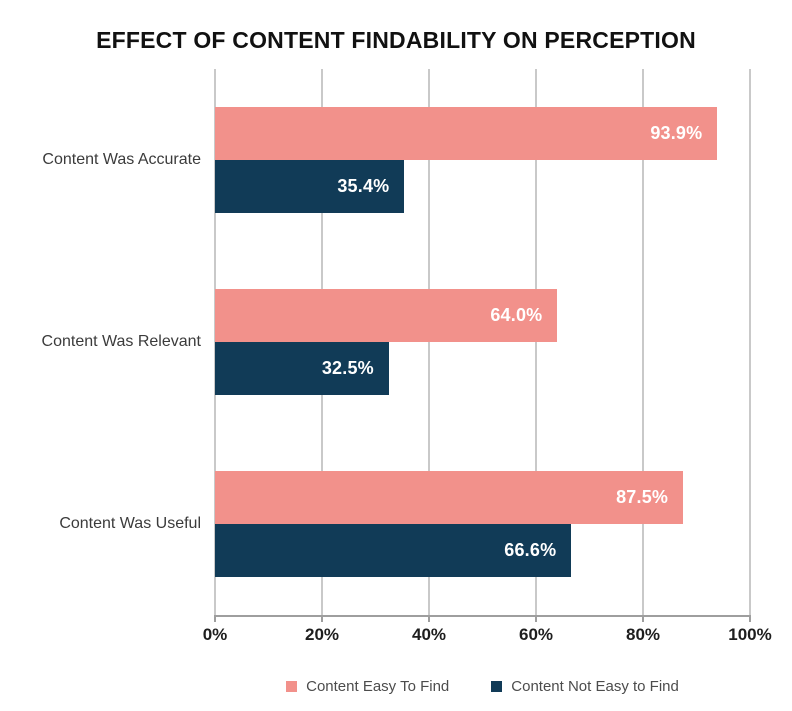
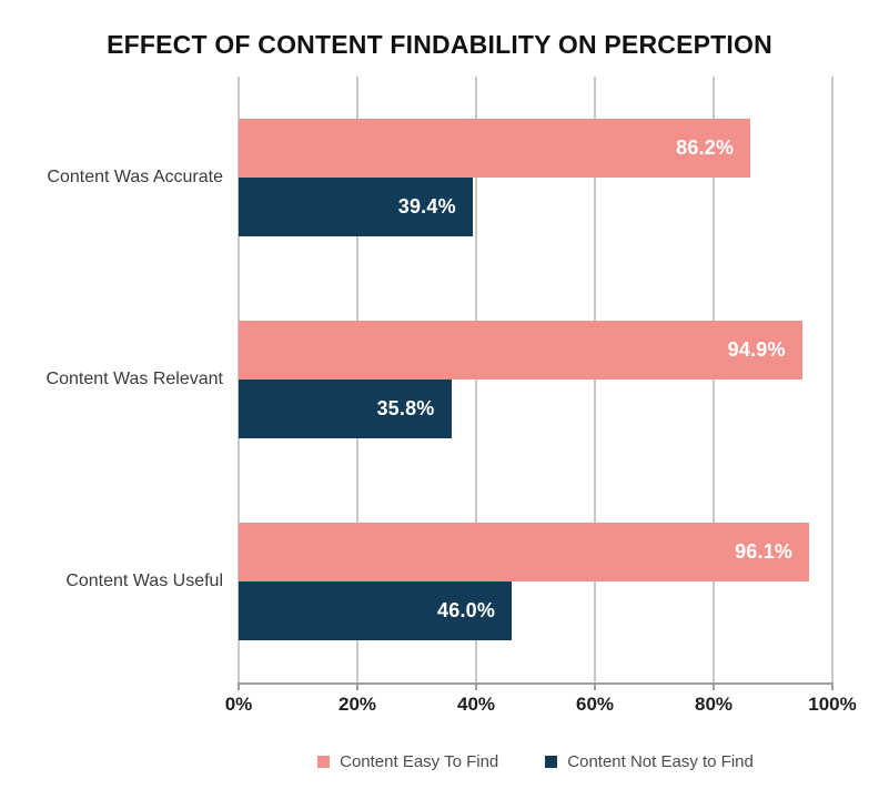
Content Easy To Find/Content Was Accurate: 93.9% -> 86.2%
Content Not Easy to Find/Content Was Accurate: 35.4% -> 39.4%
Content Easy To Find/Content Was Relevant: 64.0% -> 94.9%
Content Not Easy to Find/Content Was Relevant: 32.5% -> 35.8%
Content Easy To Find/Content Was Useful: 87.5% -> 96.1%
Content Not Easy to Find/Content Was Useful: 66.6% -> 46.0%
